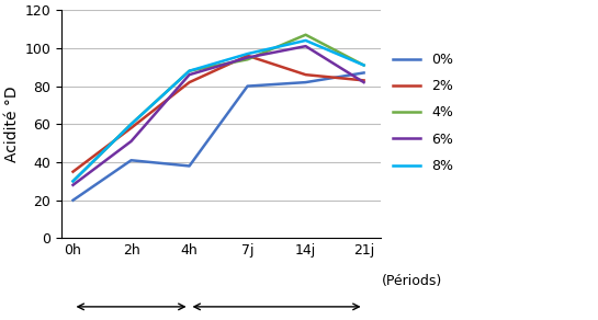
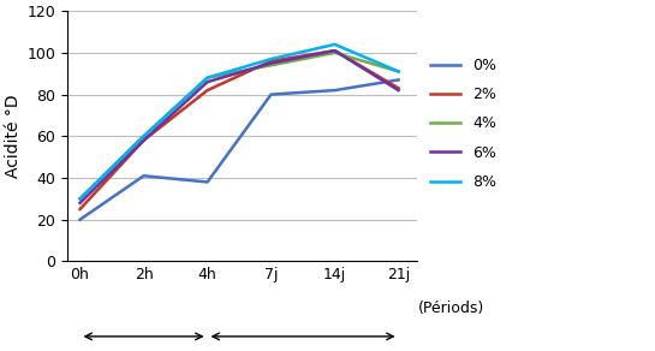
2%/0h: 35 -> 25
6%/2h: 51 -> 58
2%/14j: 86 -> 101
4%/14j: 107 -> 100
